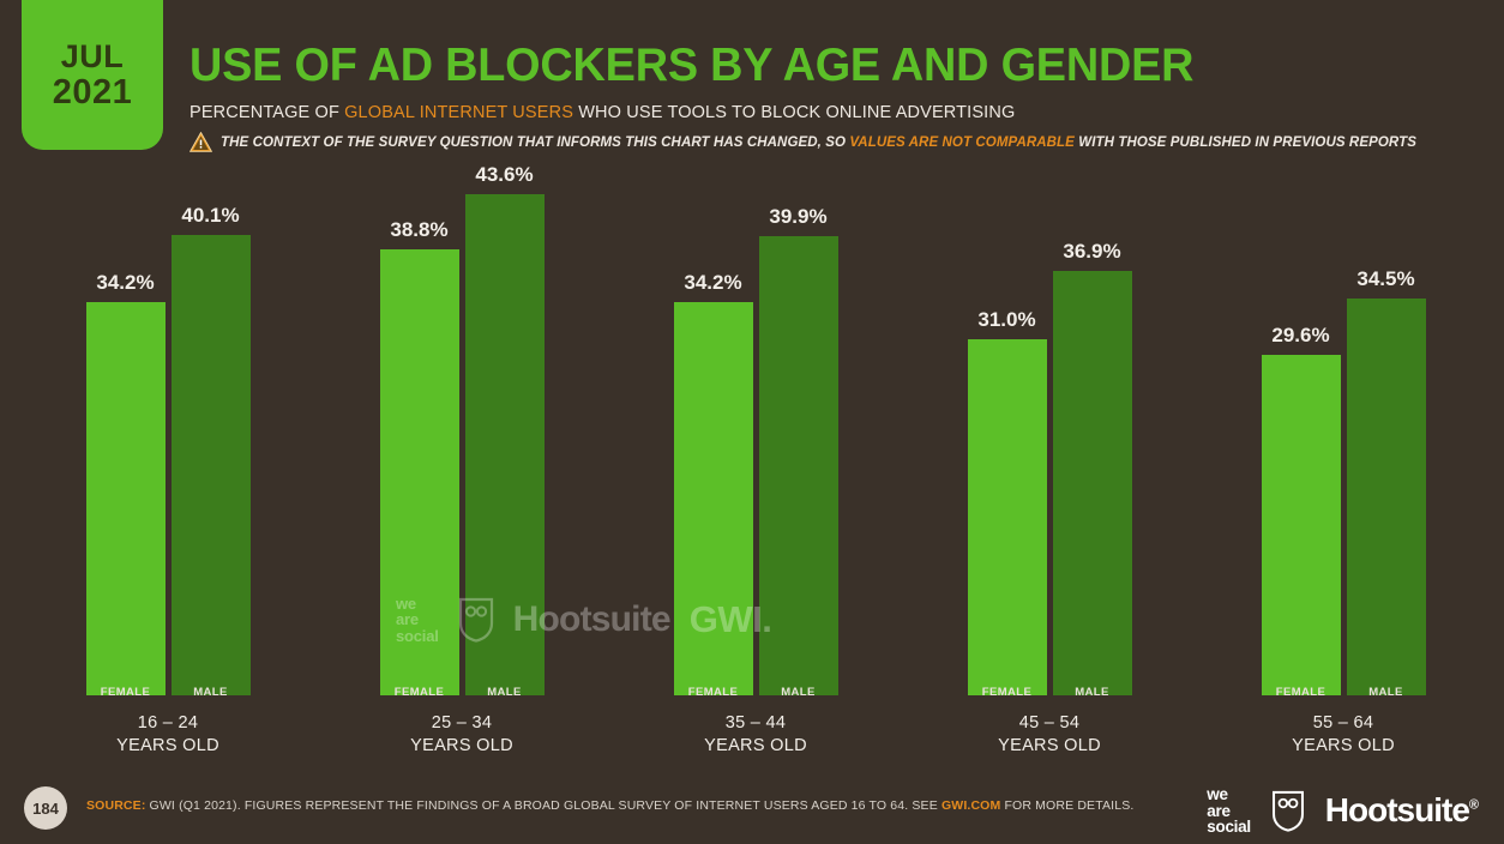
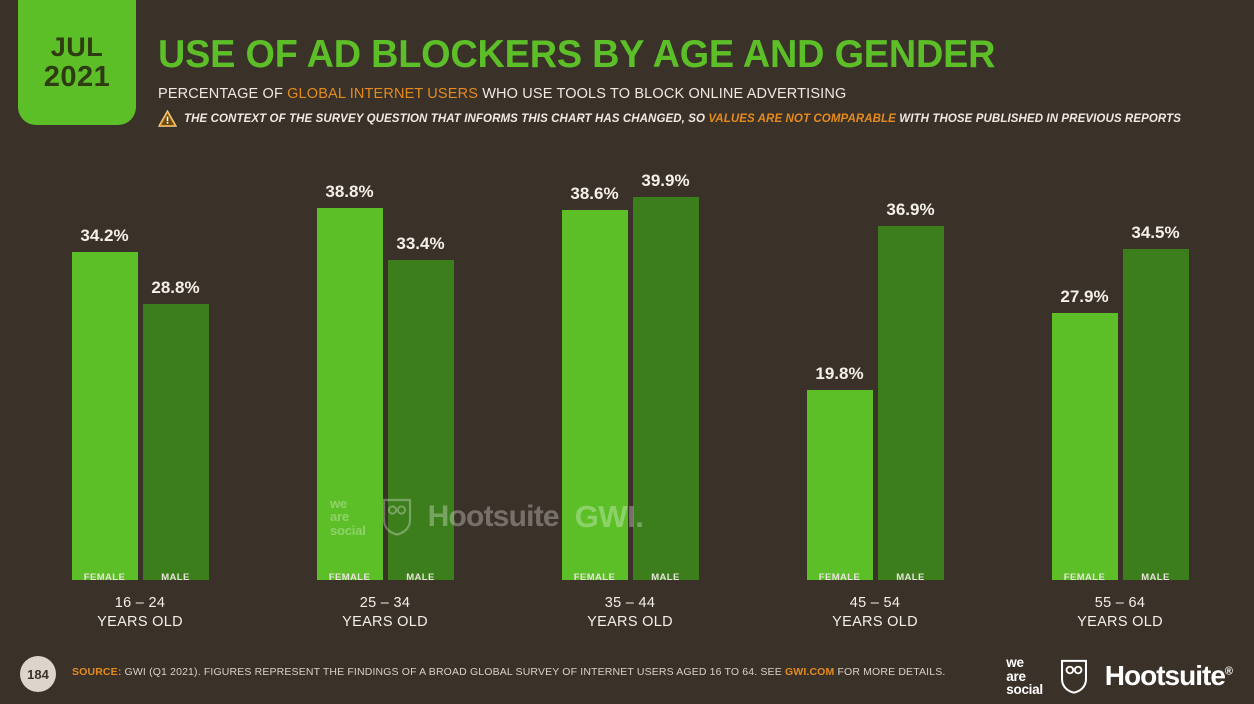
MALE/16 – 24: 40.1% -> 28.8%
MALE/25 – 34: 43.6% -> 33.4%
FEMALE/35 – 44: 34.2% -> 38.6%
FEMALE/45 – 54: 31.0% -> 19.8%
FEMALE/55 – 64: 29.6% -> 27.9%
